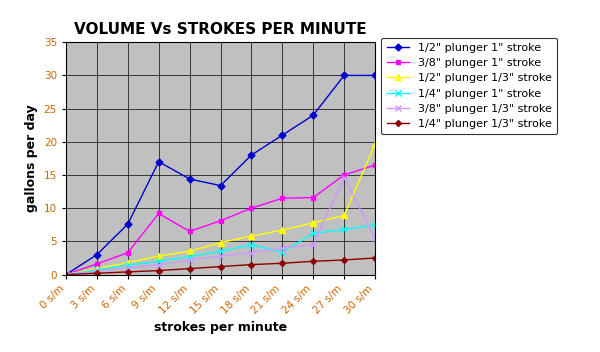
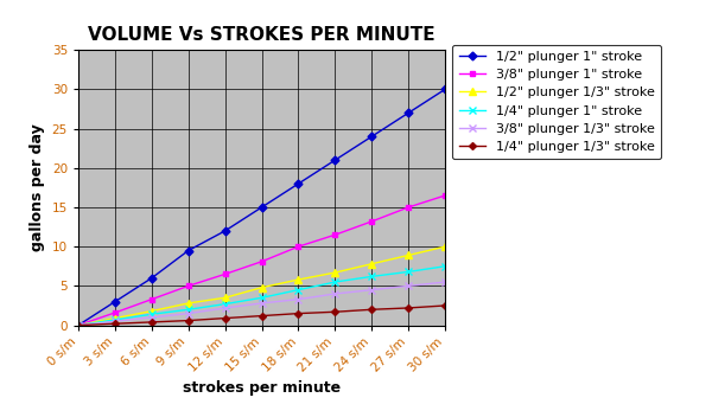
1/2" plunger 1" stroke/6 s/m: 7.6 -> 6.0
1/2" plunger 1" stroke/9 s/m: 17.0 -> 9.5
3/8" plunger 1" stroke/9 s/m: 9.2 -> 5.0
1/2" plunger 1" stroke/12 s/m: 14.4 -> 12.0
1/2" plunger 1" stroke/15 s/m: 13.4 -> 15.0
1/4" plunger 1" stroke/21 s/m: 3.4 -> 5.5
3/8" plunger 1" stroke/24 s/m: 11.6 -> 13.2
1/2" plunger 1" stroke/27 s/m: 30.0 -> 27.0
3/8" plunger 1/3" stroke/27 s/m: 14.6 -> 5.0
1/2" plunger 1/3" stroke/30 s/m: 19.6 -> 10.0
